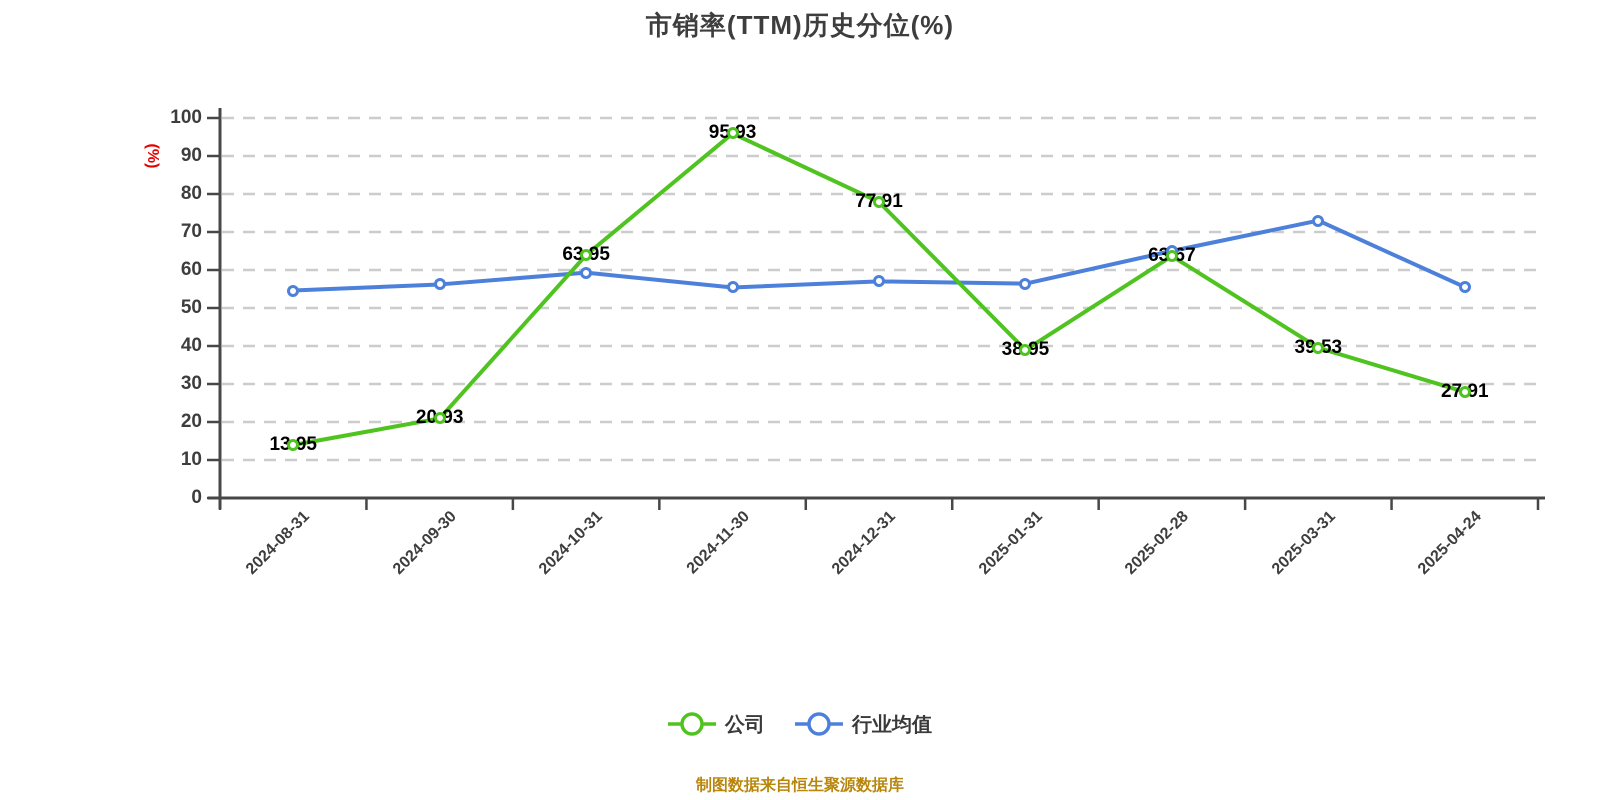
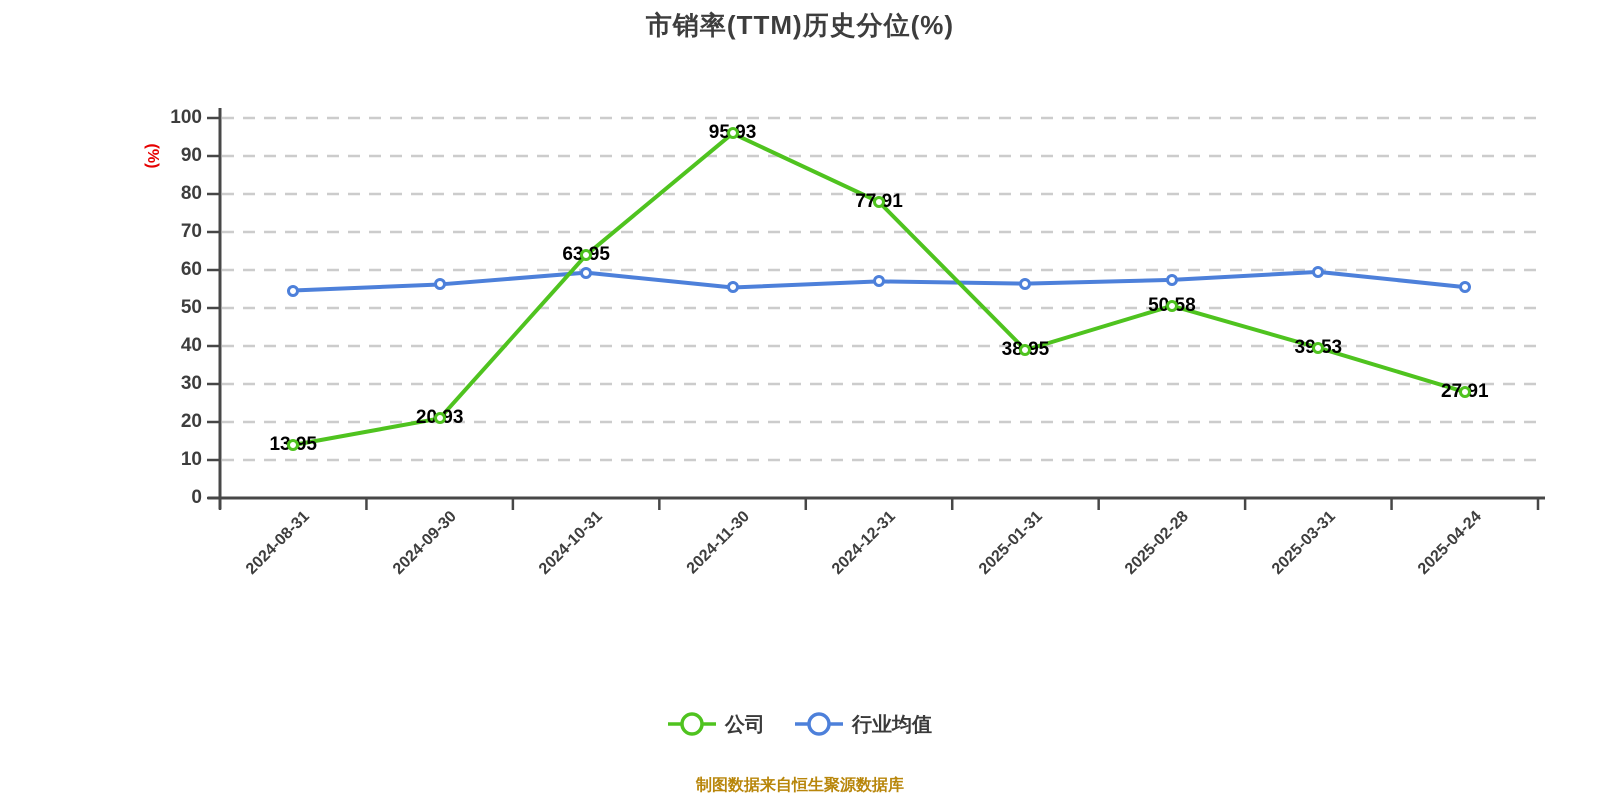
行业均值/2025-02-28: 65 -> 57
公司/2025-02-28: 63.67 -> 50.58
行业均值/2025-03-31: 73 -> 60
